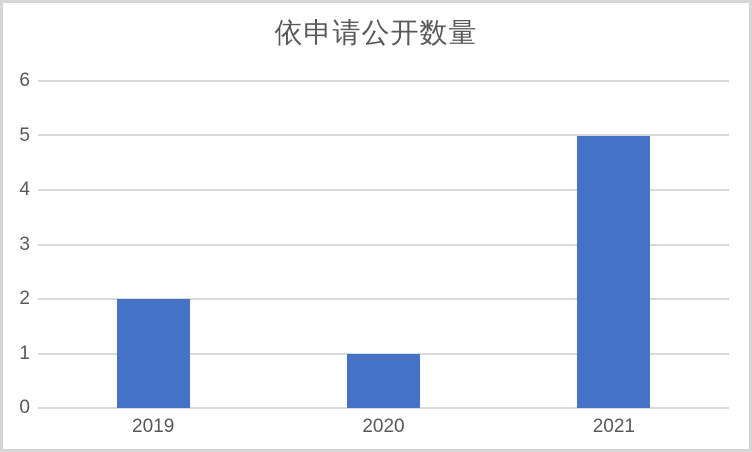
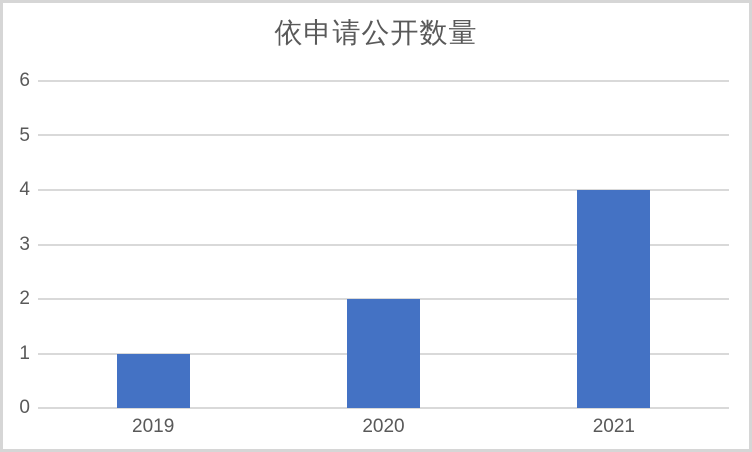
2019: 2 -> 1
2020: 1 -> 2
2021: 5 -> 4
